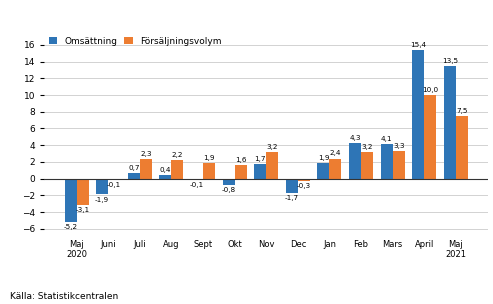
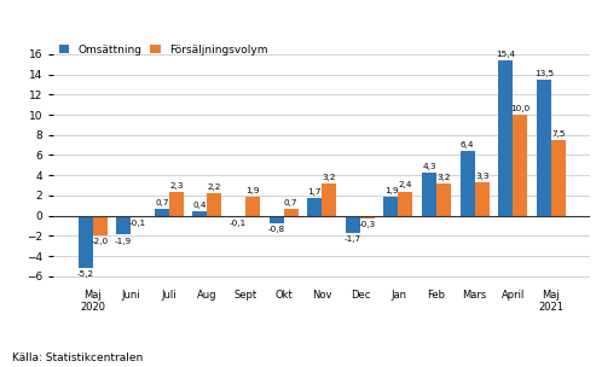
Försäljningsvolym/Maj 2020: -3,1 -> -2,0
Försäljningsvolym/Okt: 1,6 -> 0,7
Omsättning/Mars: 4,1 -> 6,4
